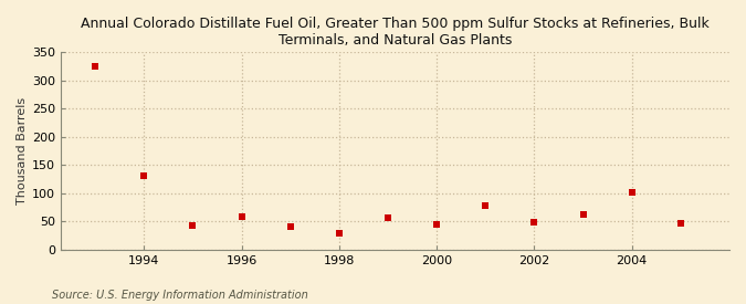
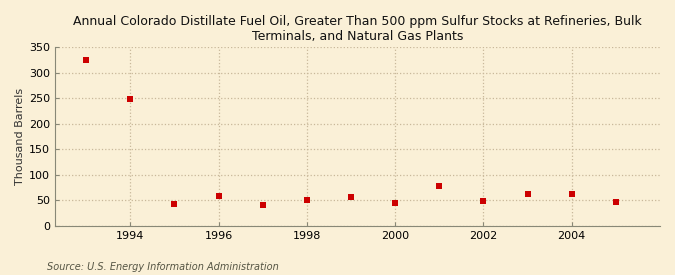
1994: 130 -> 248
1998: 30 -> 50
2004: 102 -> 63
